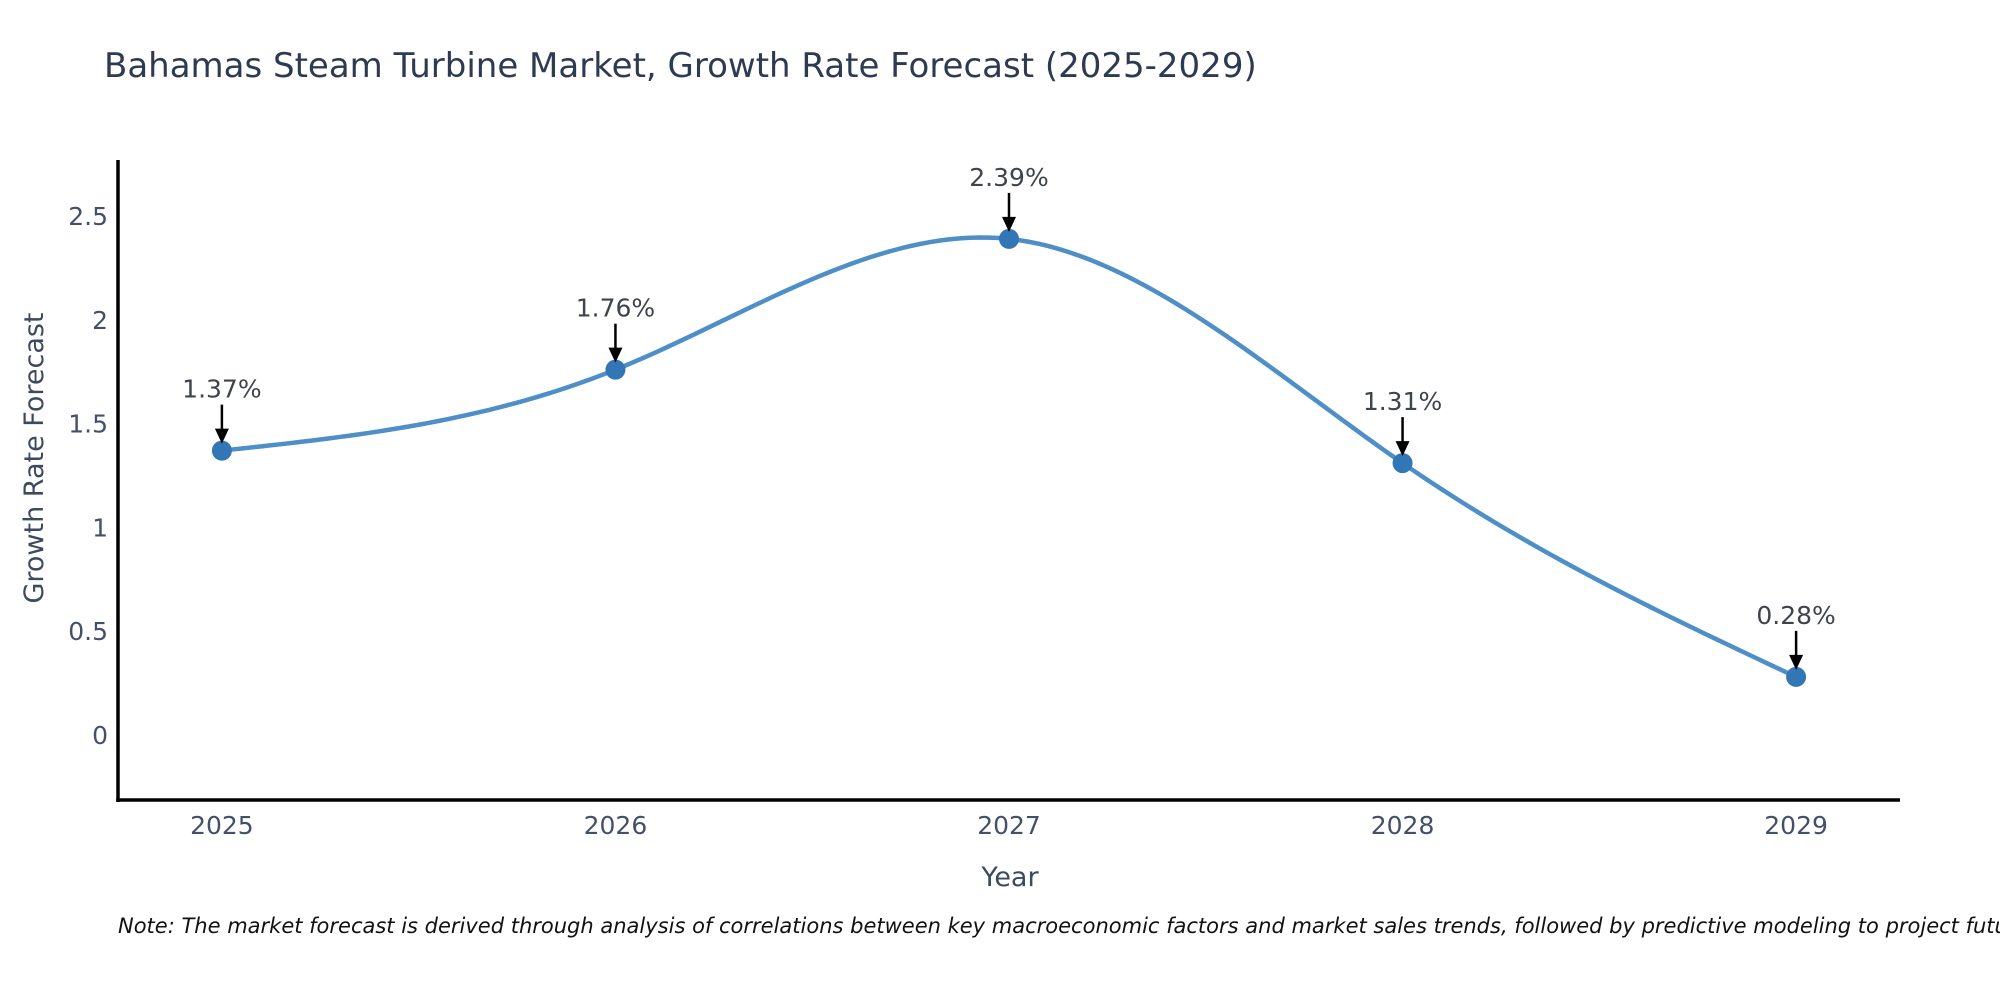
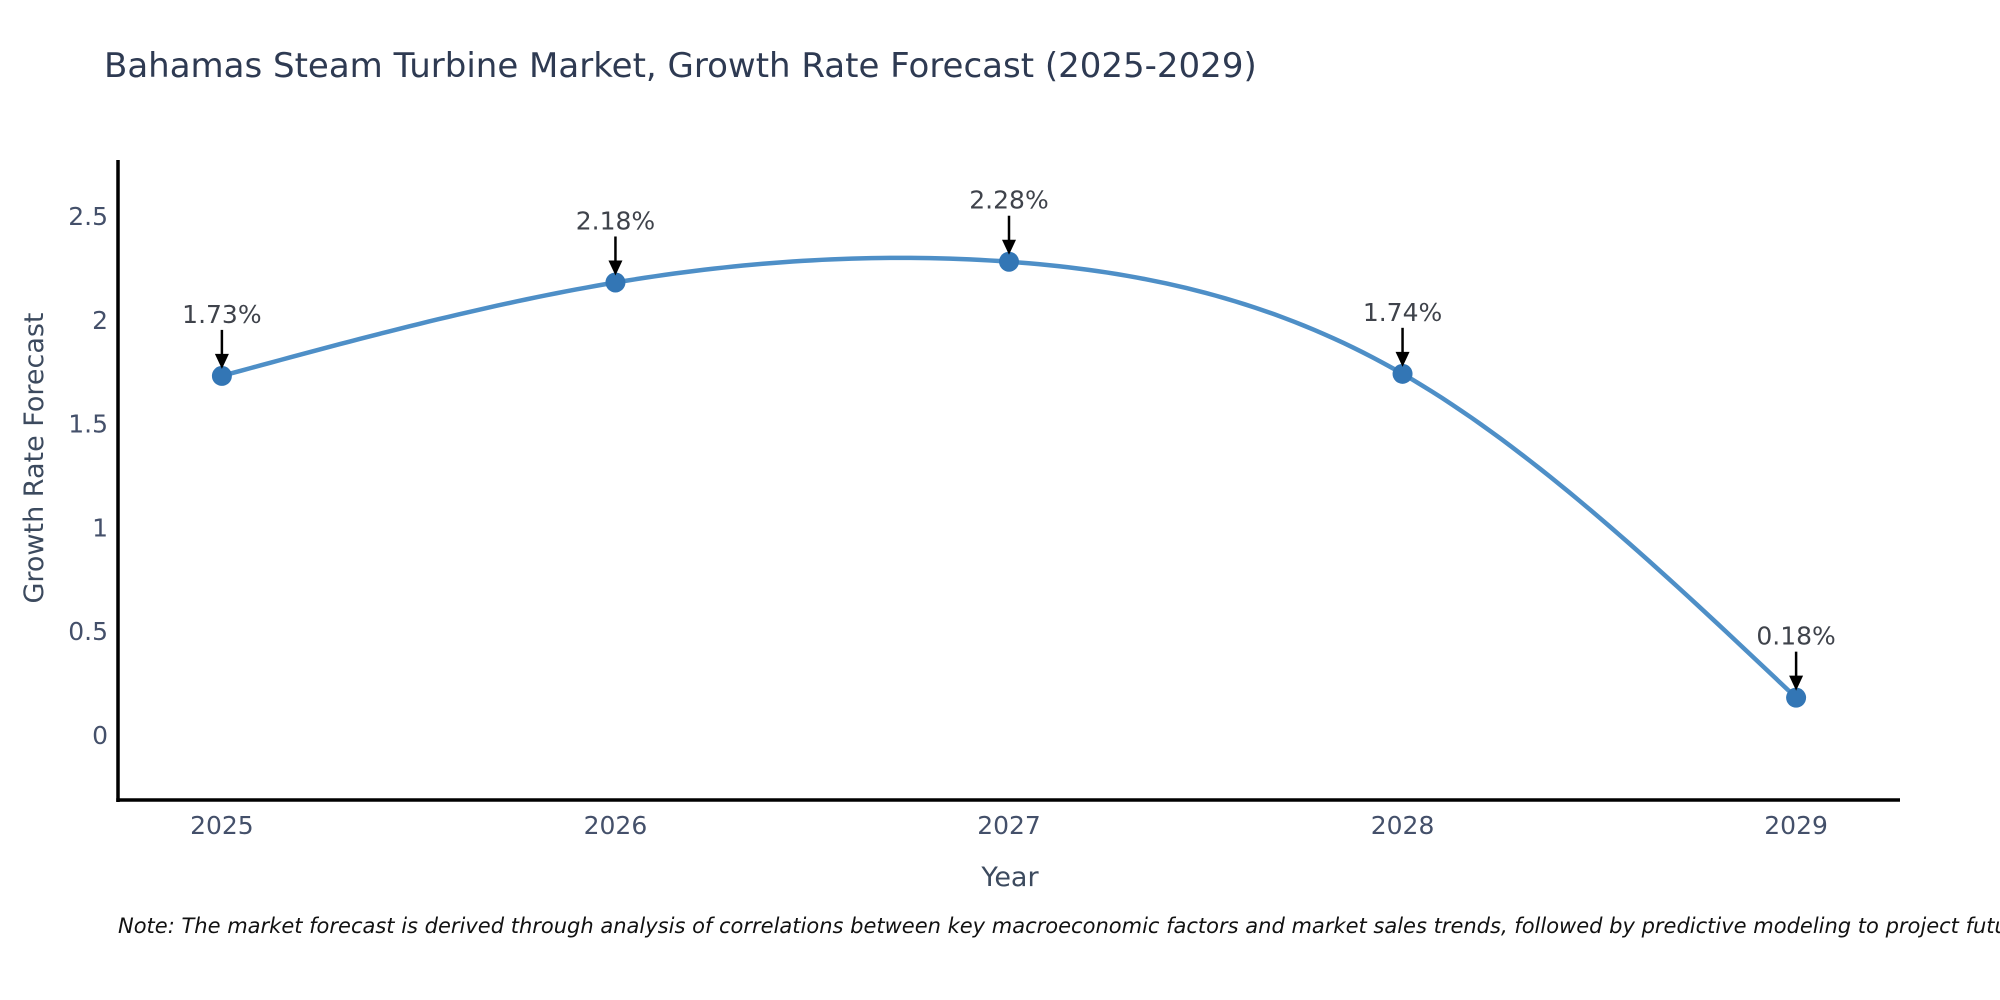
2025: 1.37% -> 1.73%
2026: 1.76% -> 2.18%
2027: 2.39% -> 2.28%
2028: 1.31% -> 1.74%
2029: 0.28% -> 0.18%
